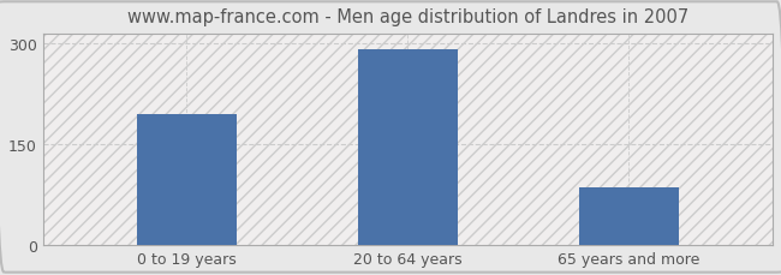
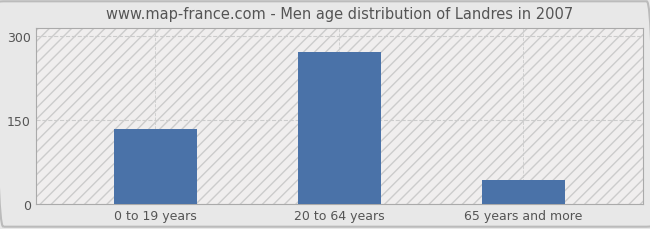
0 to 19 years: 194 -> 135
20 to 64 years: 292 -> 271
65 years and more: 86 -> 44
